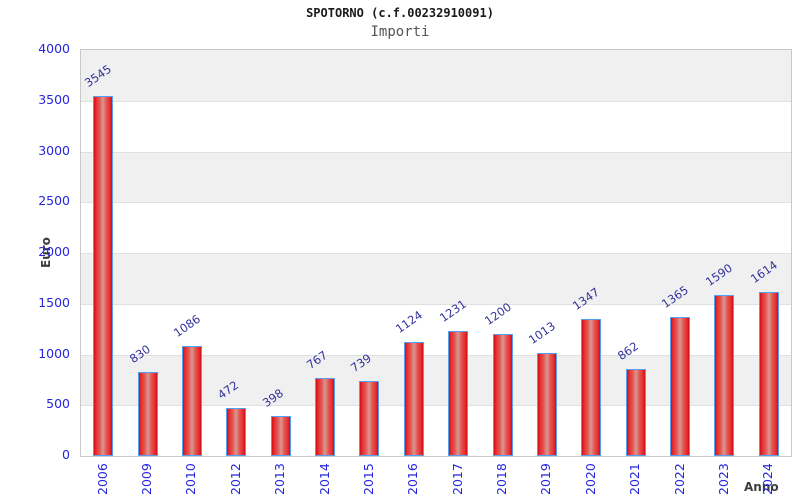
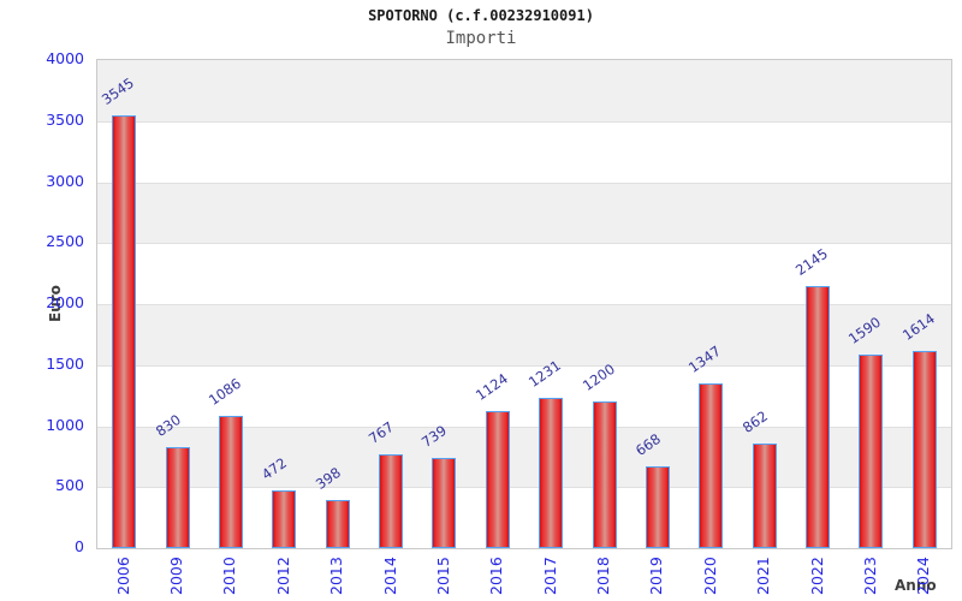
2019: 1013 -> 668
2022: 1365 -> 2145
